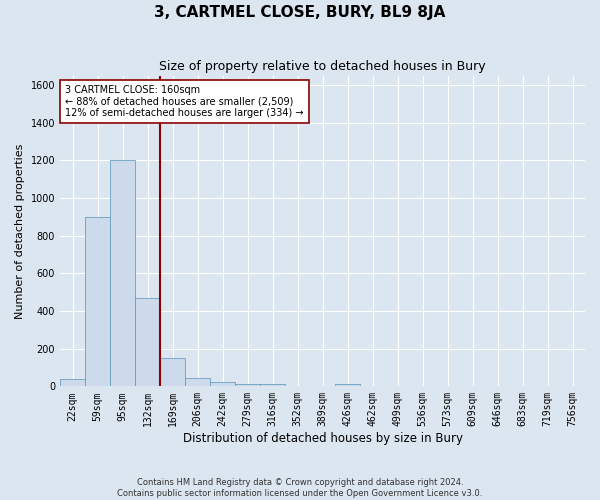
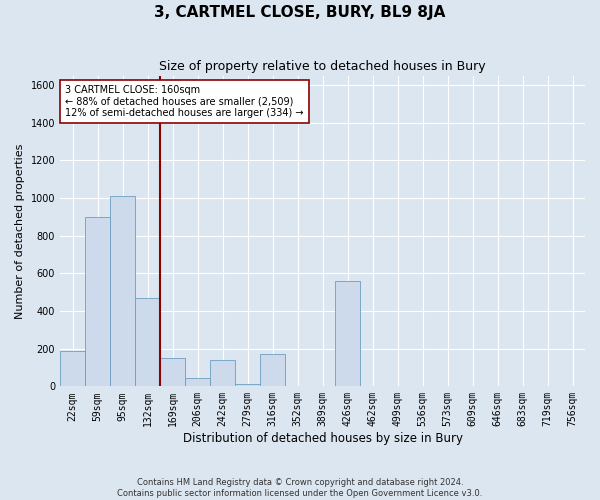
22sqm: 40 -> 190
95sqm: 1200 -> 1010
242sqm: 20 -> 140
316sqm: 10 -> 170
426sqm: 20 -> 560
